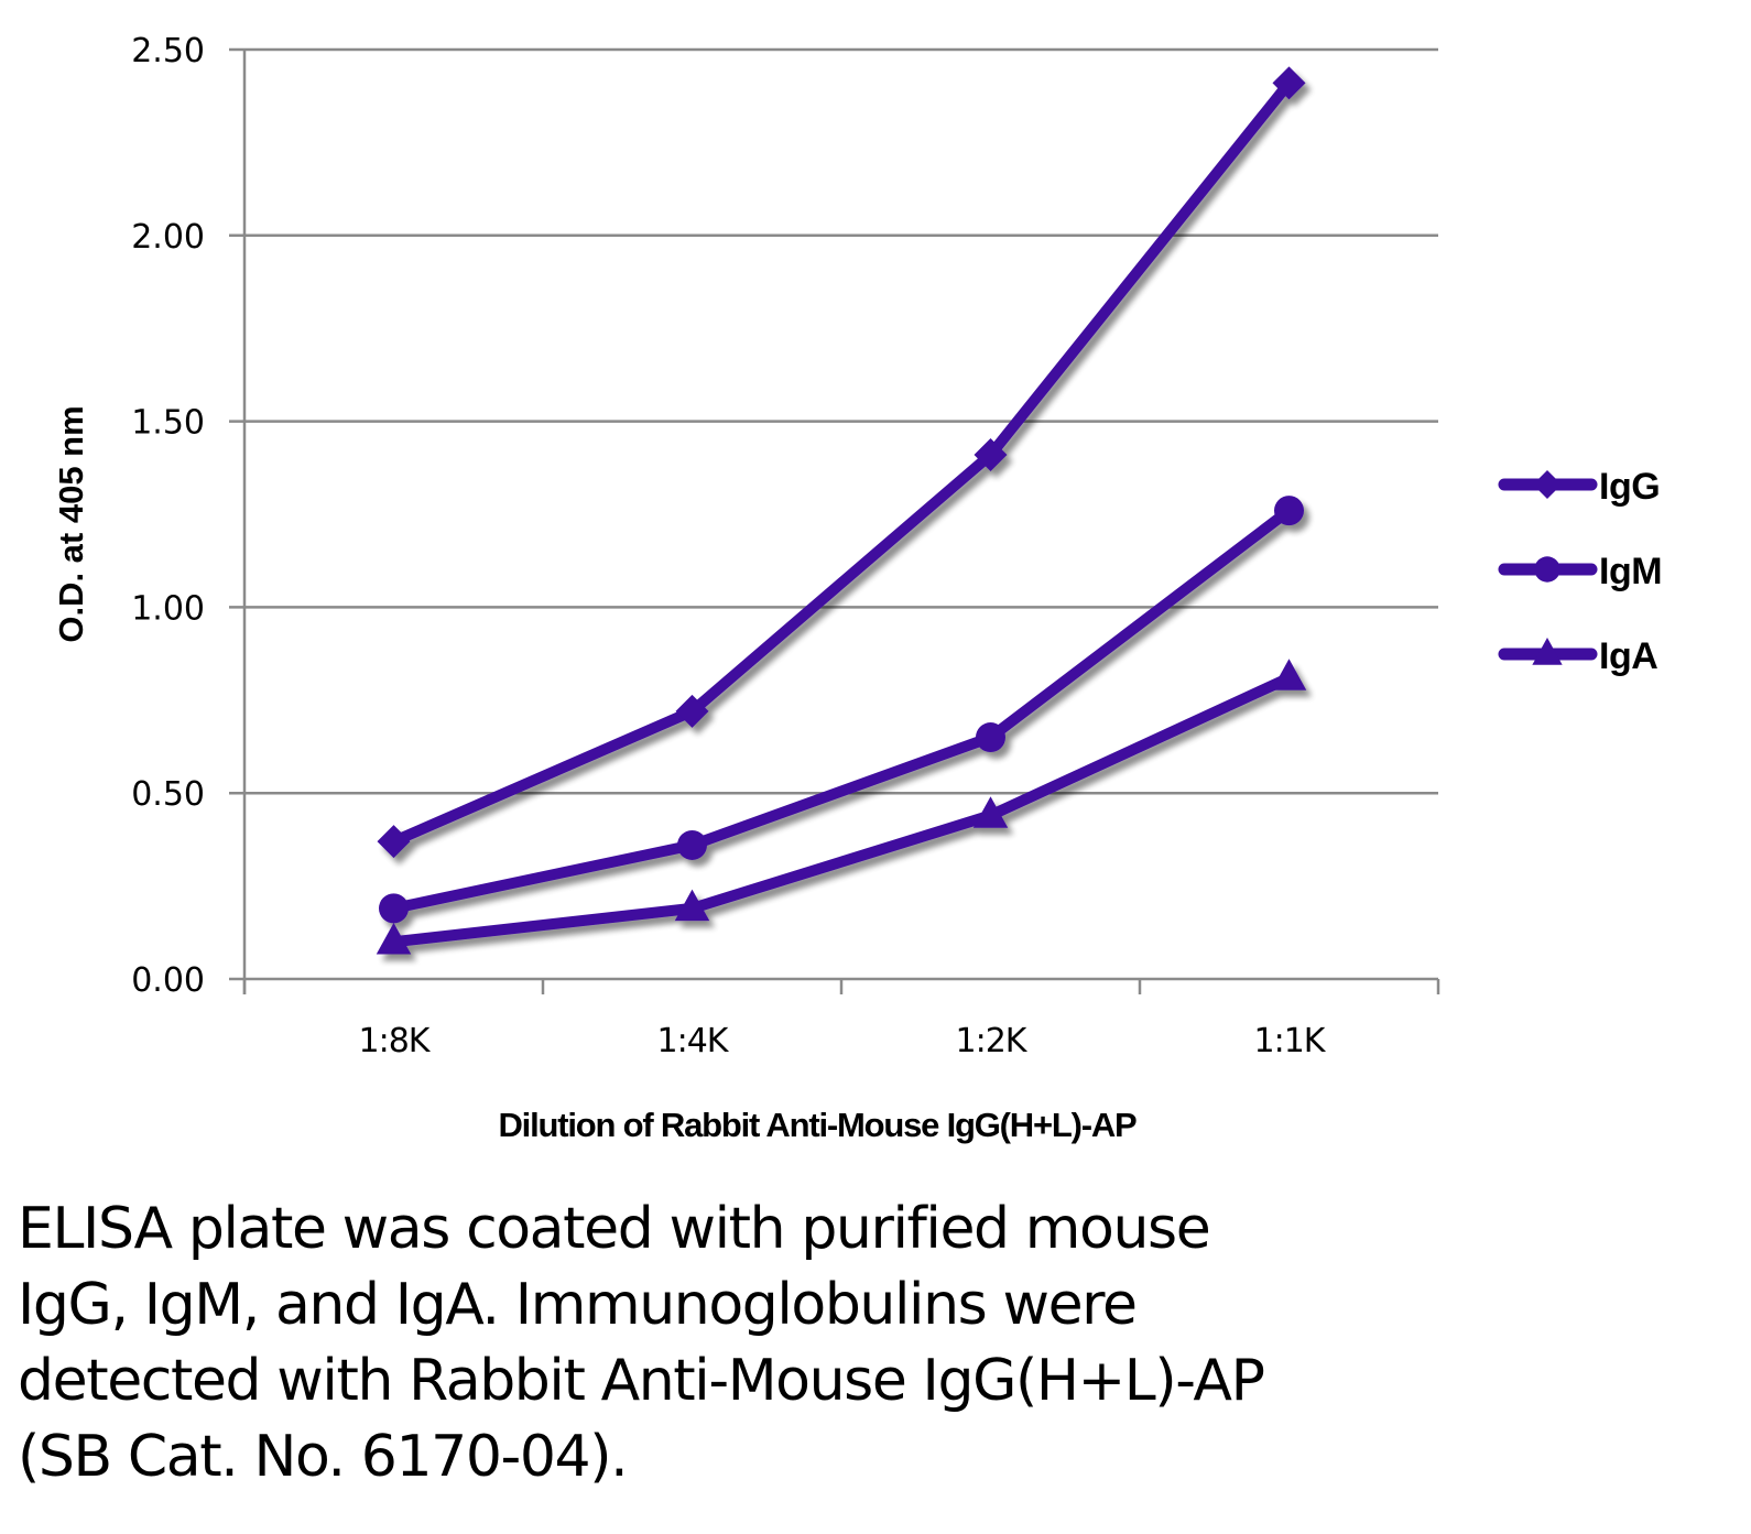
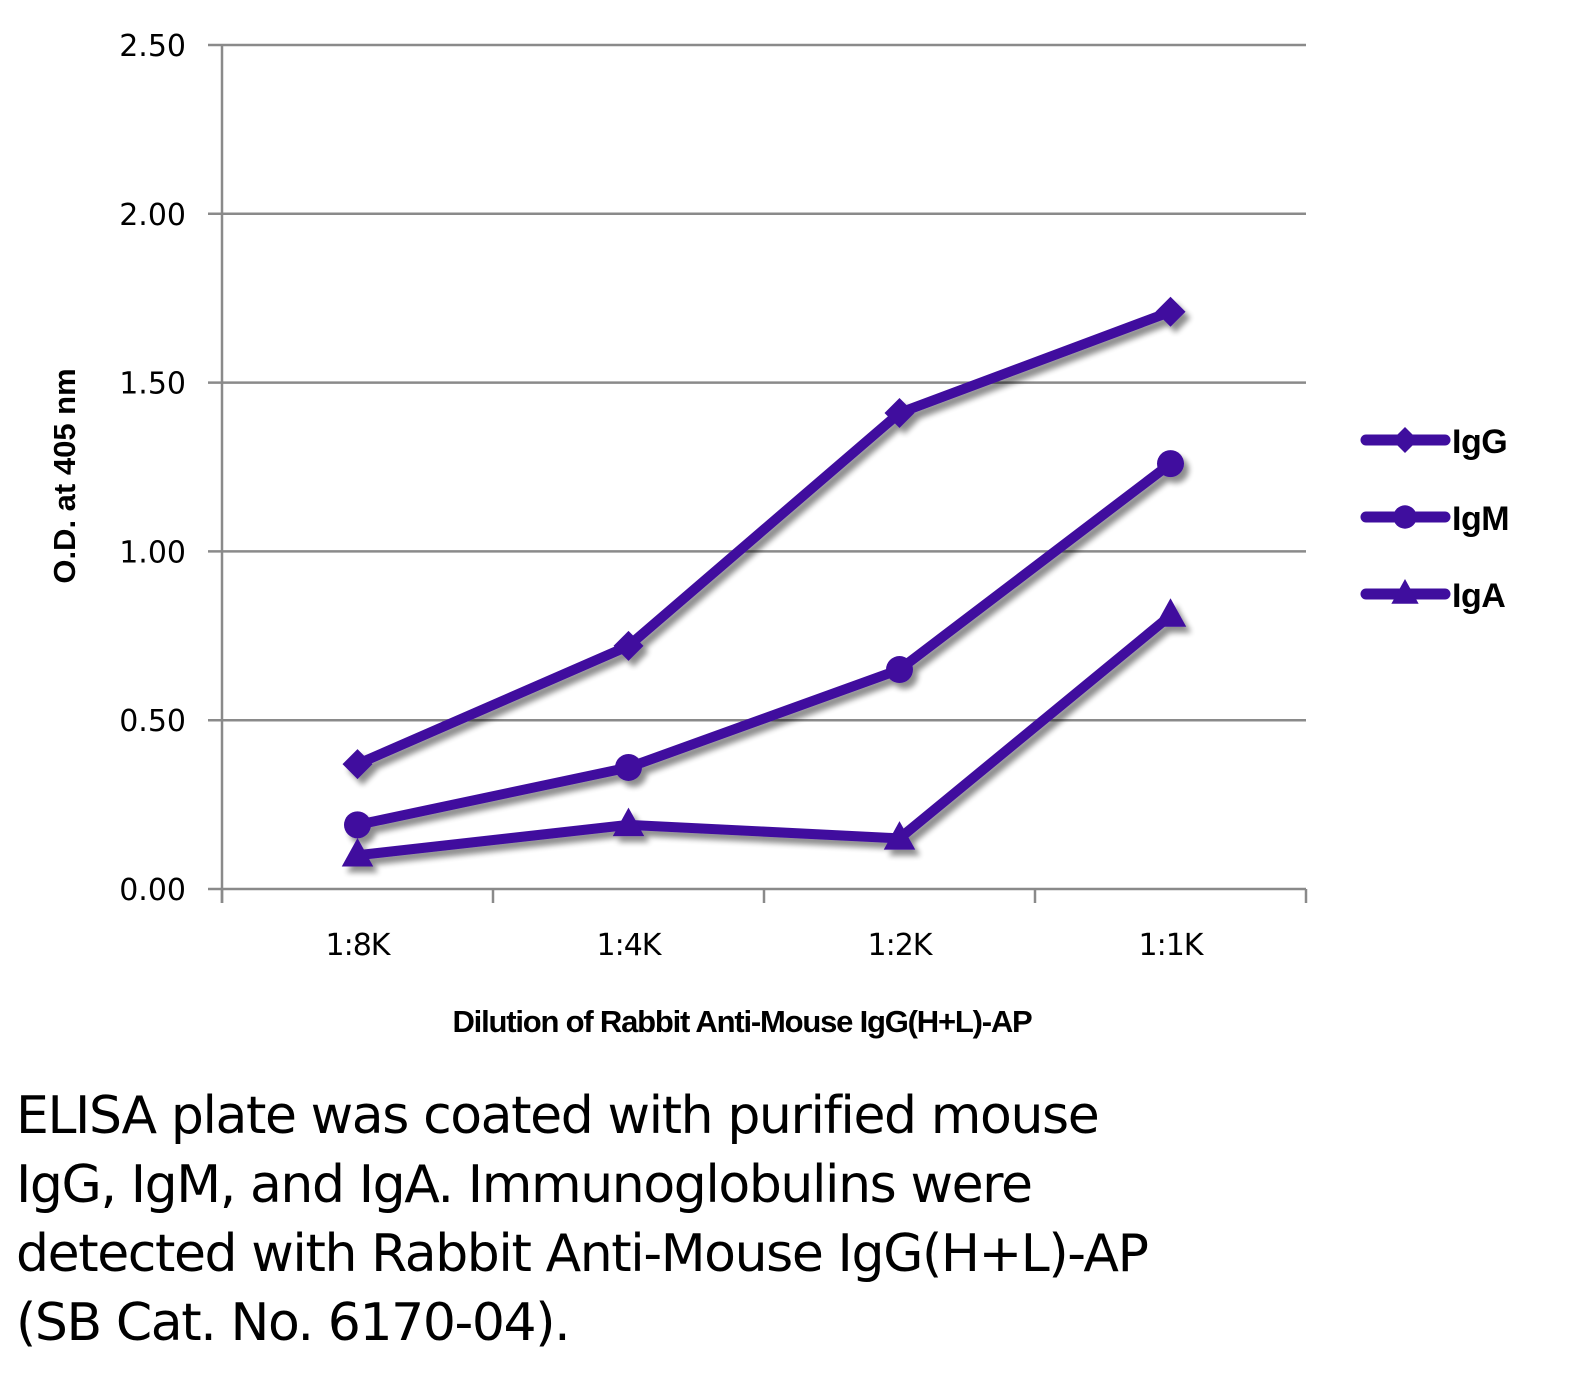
IgA/1:2K: 0.44 -> 0.15
IgG/1:1K: 2.41 -> 1.71
